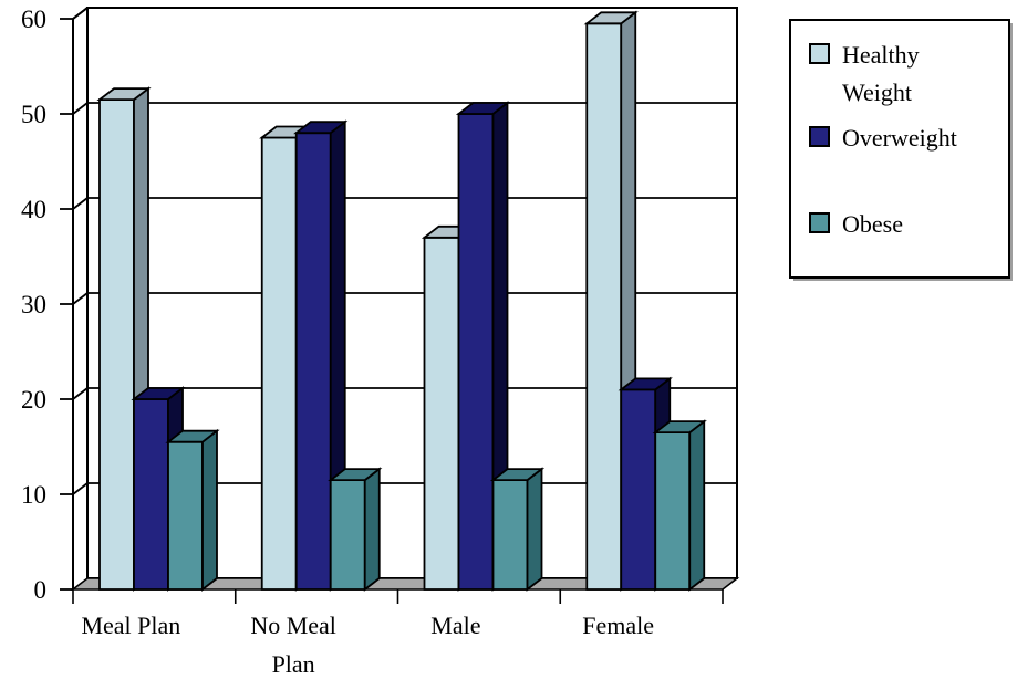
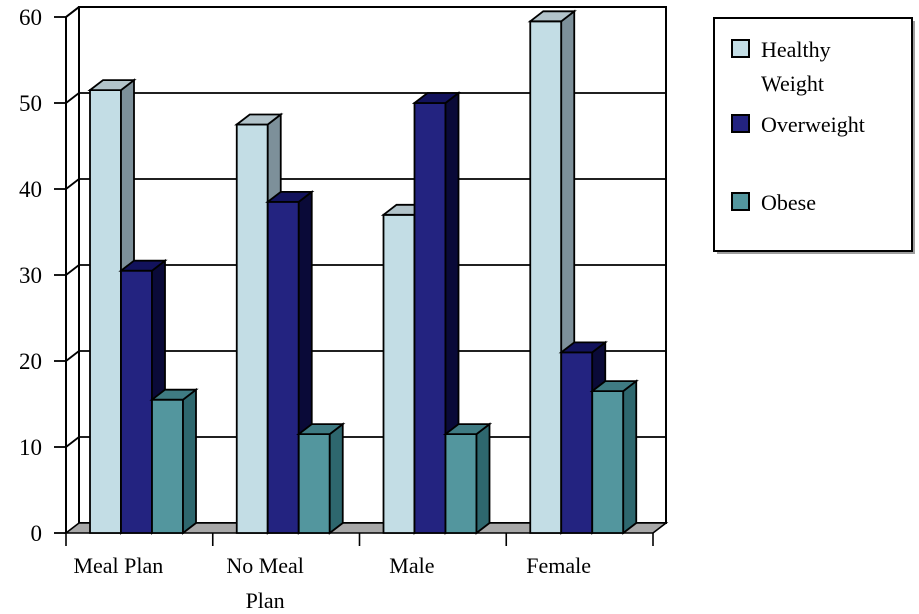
Overweight/Meal Plan: 20 -> 30
Overweight/No Meal Plan: 48 -> 38
